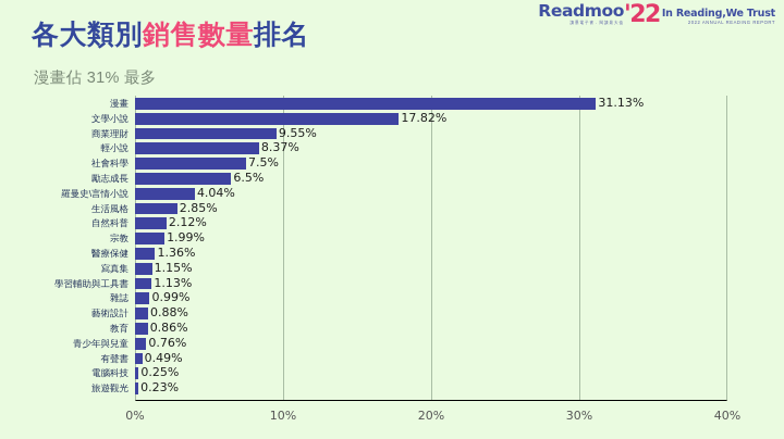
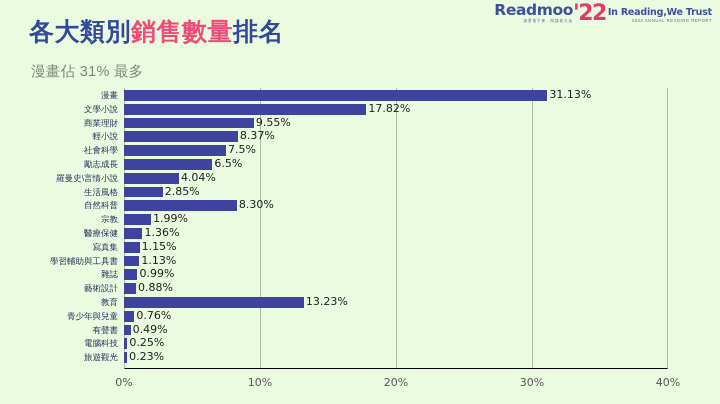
自然科普: 2.12% -> 8.30%
教育: 0.86% -> 13.23%
